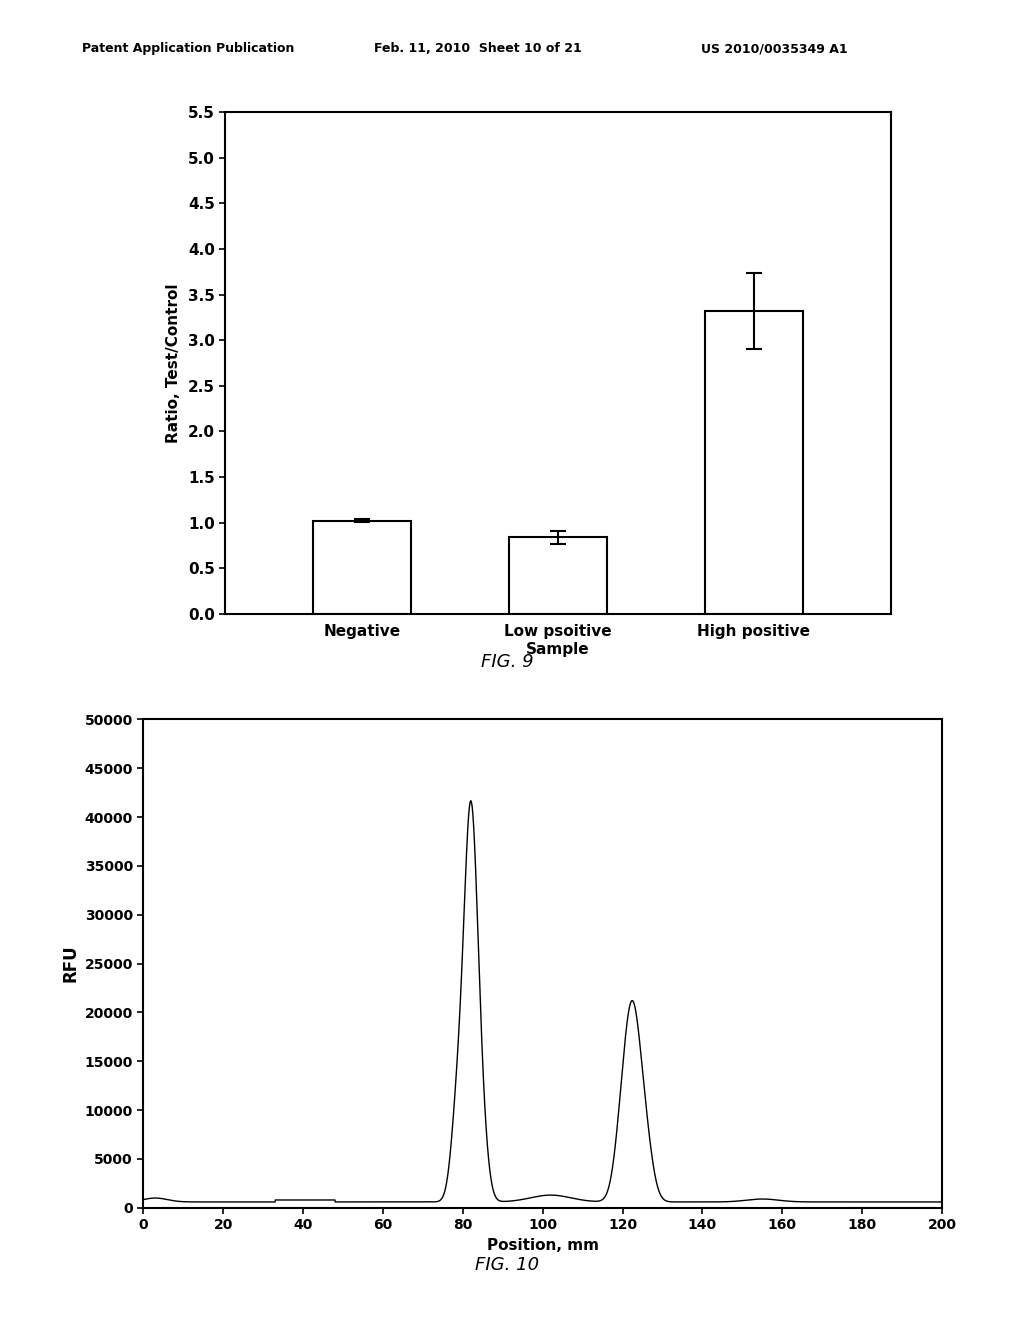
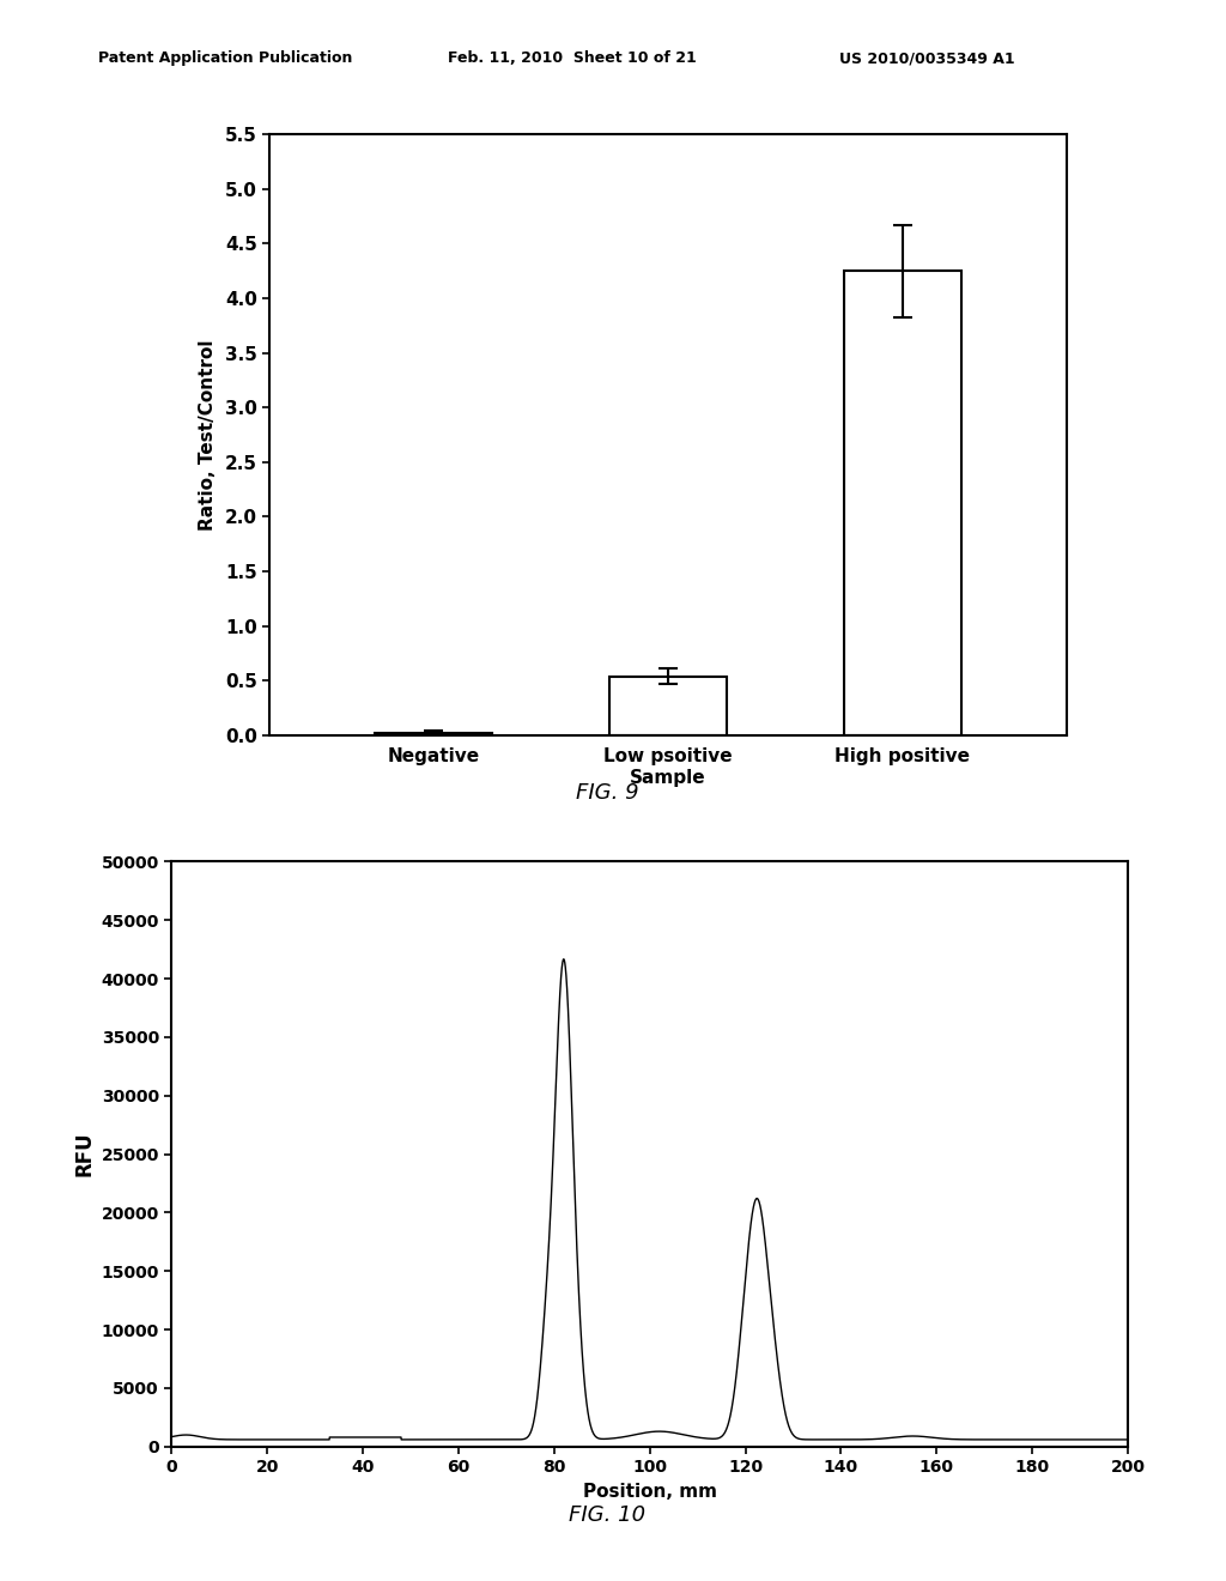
Negative: 1.02 -> 0.03
Low psoitive: 0.84 -> 0.54
High positive: 3.32 -> 4.25
